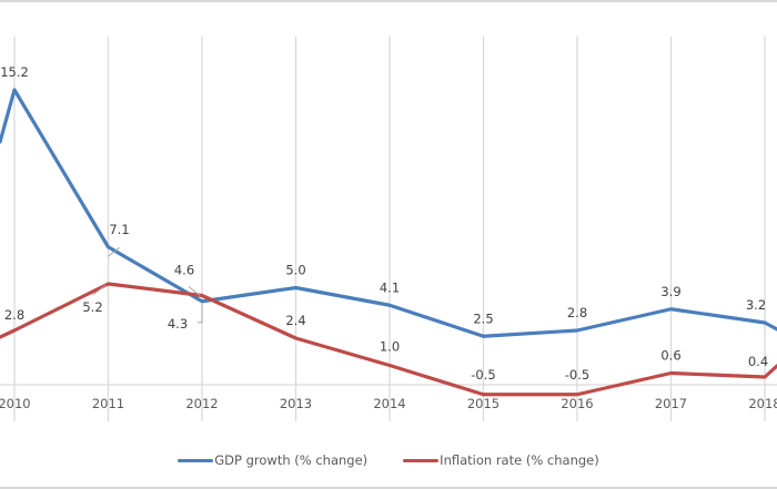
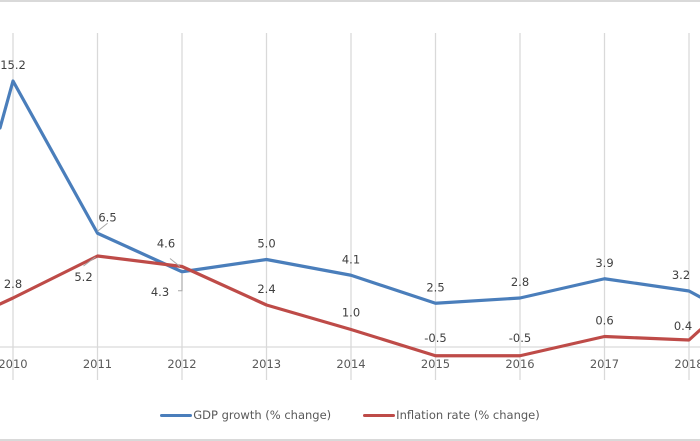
GDP growth (% change)/2011: 7.1 -> 6.5
